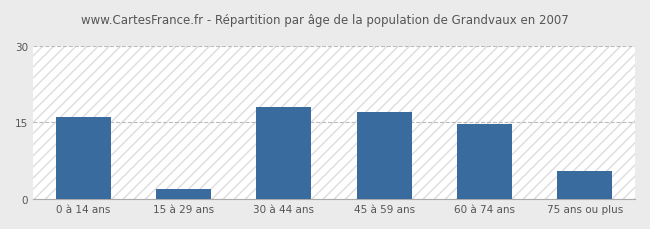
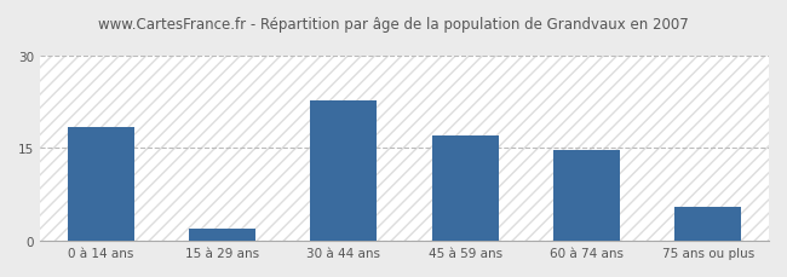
0 à 14 ans: 16.1 -> 18.4
30 à 44 ans: 18.0 -> 22.6
